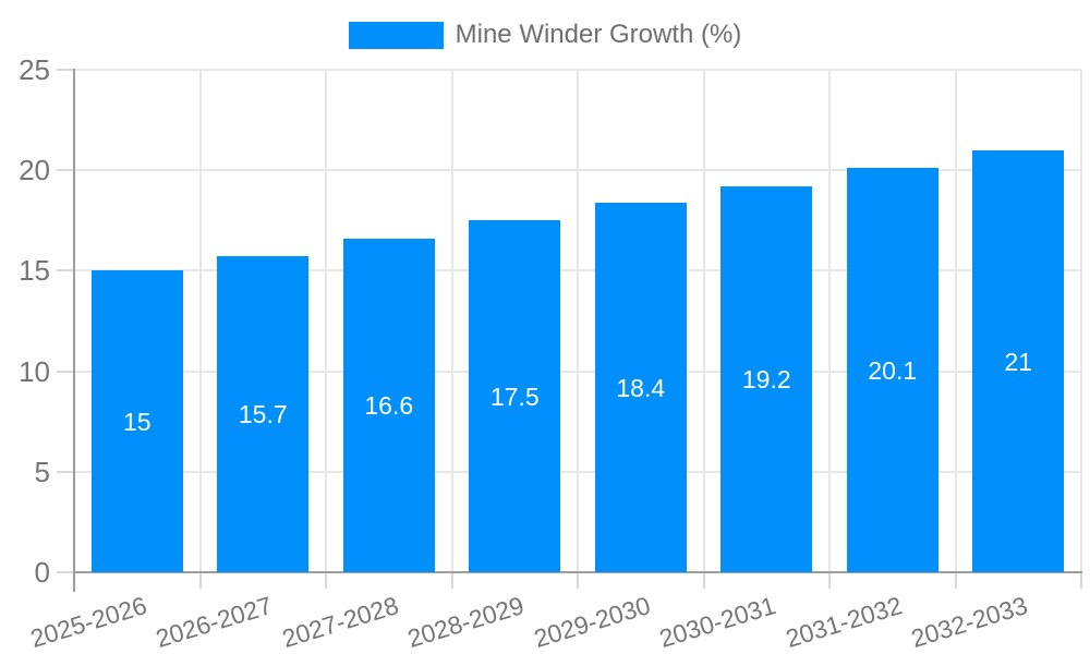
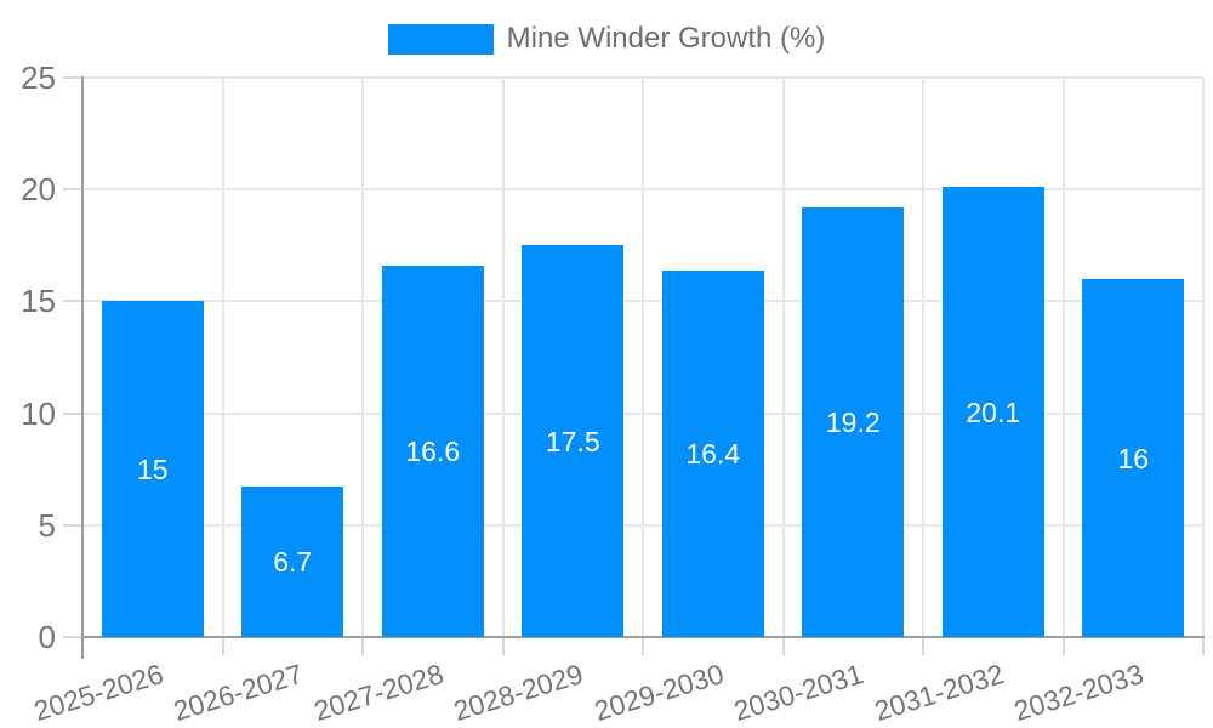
2026-2027: 15.7 -> 6.7
2029-2030: 18.4 -> 16.4
2032-2033: 21 -> 16
